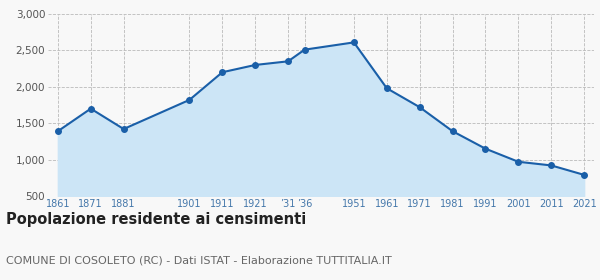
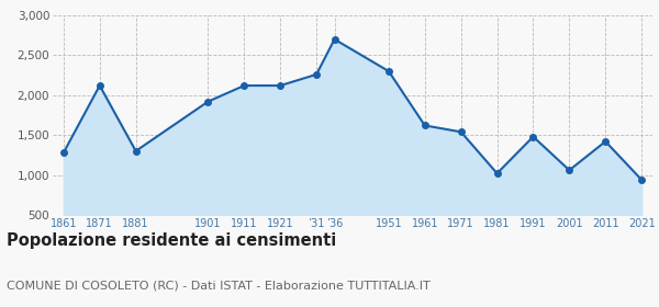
1861: 1,390 -> 1,280
1871: 1,700 -> 2,120
1881: 1,420 -> 1,300
1901: 1,820 -> 1,920
1911: 2,200 -> 2,120
1921: 2,300 -> 2,120
’31: 2,350 -> 2,260
’36: 2,510 -> 2,700
1951: 2,610 -> 2,300
1961: 1,980 -> 1,620
1971: 1,720 -> 1,540
1981: 1,390 -> 1,020
1991: 1,150 -> 1,480
2001: 970 -> 1,060
2011: 920 -> 1,420
2021: 790 -> 940
